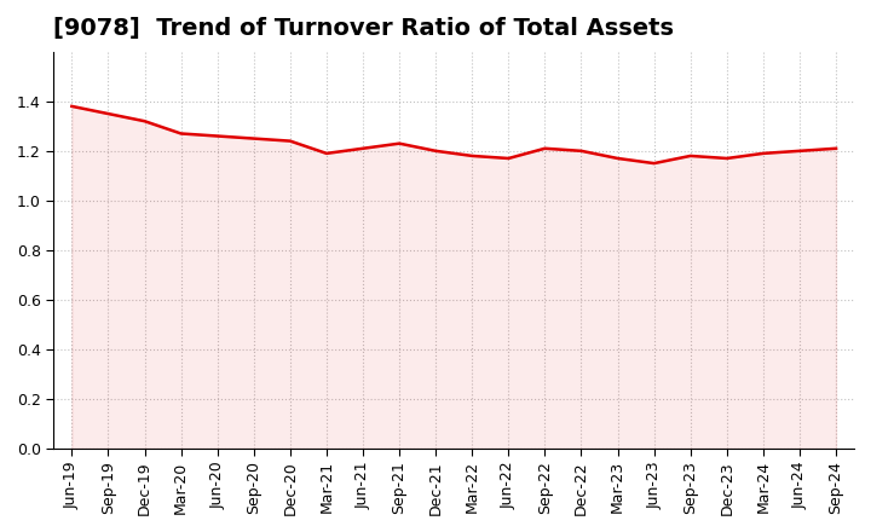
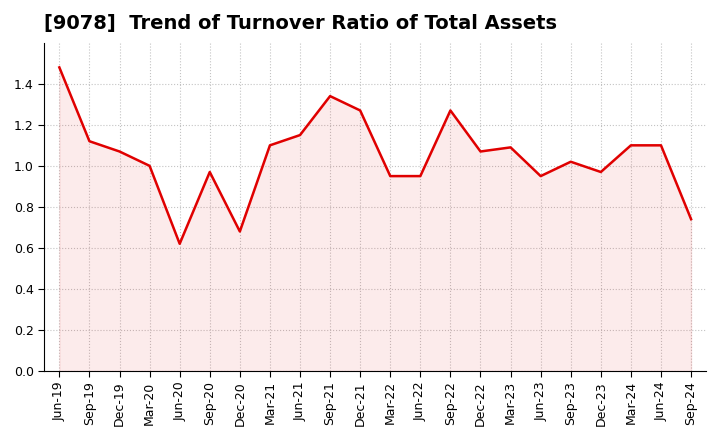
Jun-19: 1.38 -> 1.48
Sep-19: 1.35 -> 1.12
Dec-19: 1.32 -> 1.07
Mar-20: 1.27 -> 1.00
Jun-20: 1.26 -> 0.62
Sep-20: 1.25 -> 0.97
Dec-20: 1.24 -> 0.68
Mar-21: 1.19 -> 1.10
Jun-21: 1.21 -> 1.15
Sep-21: 1.23 -> 1.34
Dec-21: 1.20 -> 1.27
Mar-22: 1.18 -> 0.95
Jun-22: 1.17 -> 0.95
Sep-22: 1.21 -> 1.27
Dec-22: 1.20 -> 1.07
Mar-23: 1.17 -> 1.09
Jun-23: 1.15 -> 0.95
Sep-23: 1.18 -> 1.02
Dec-23: 1.17 -> 0.97
Mar-24: 1.19 -> 1.10
Jun-24: 1.20 -> 1.10
Sep-24: 1.21 -> 0.74
